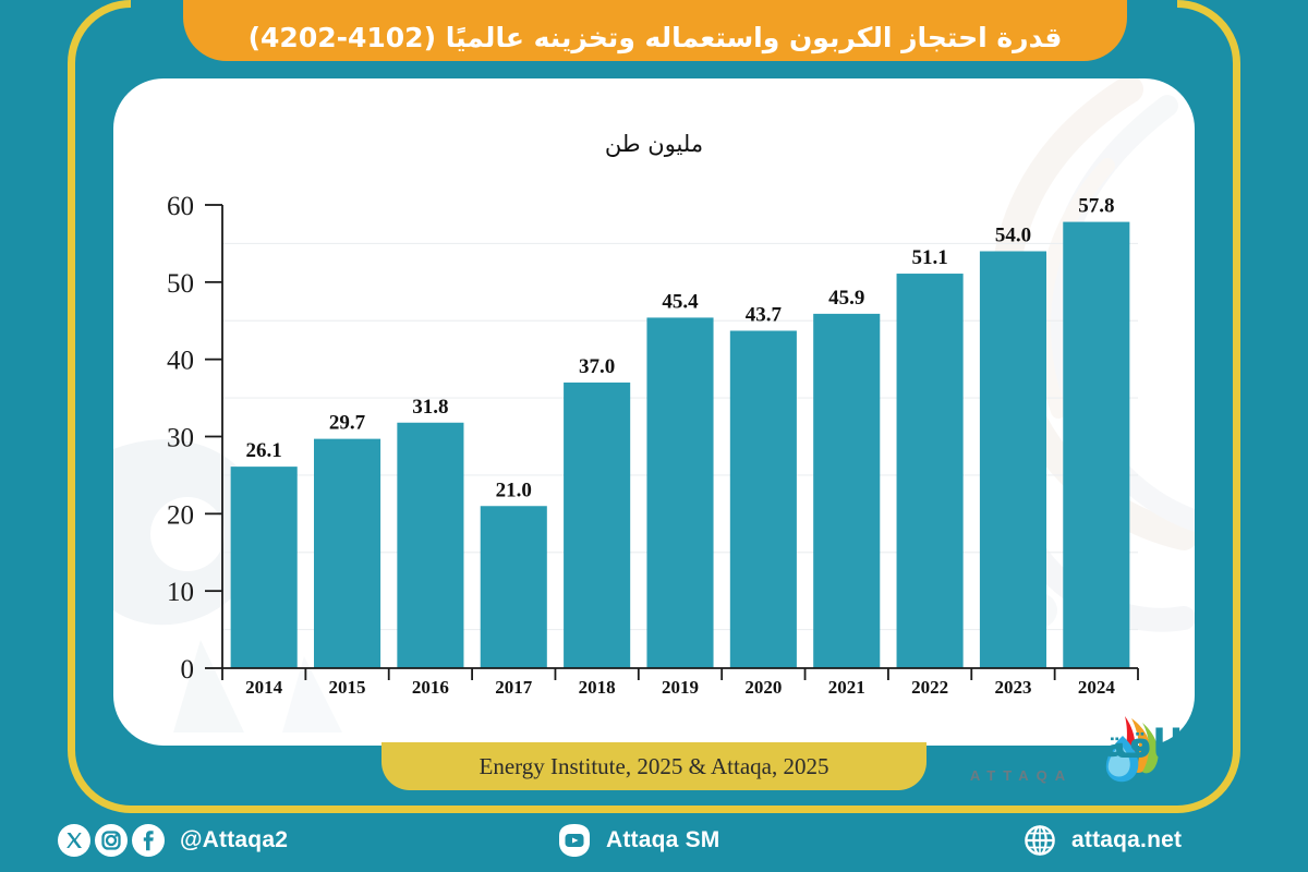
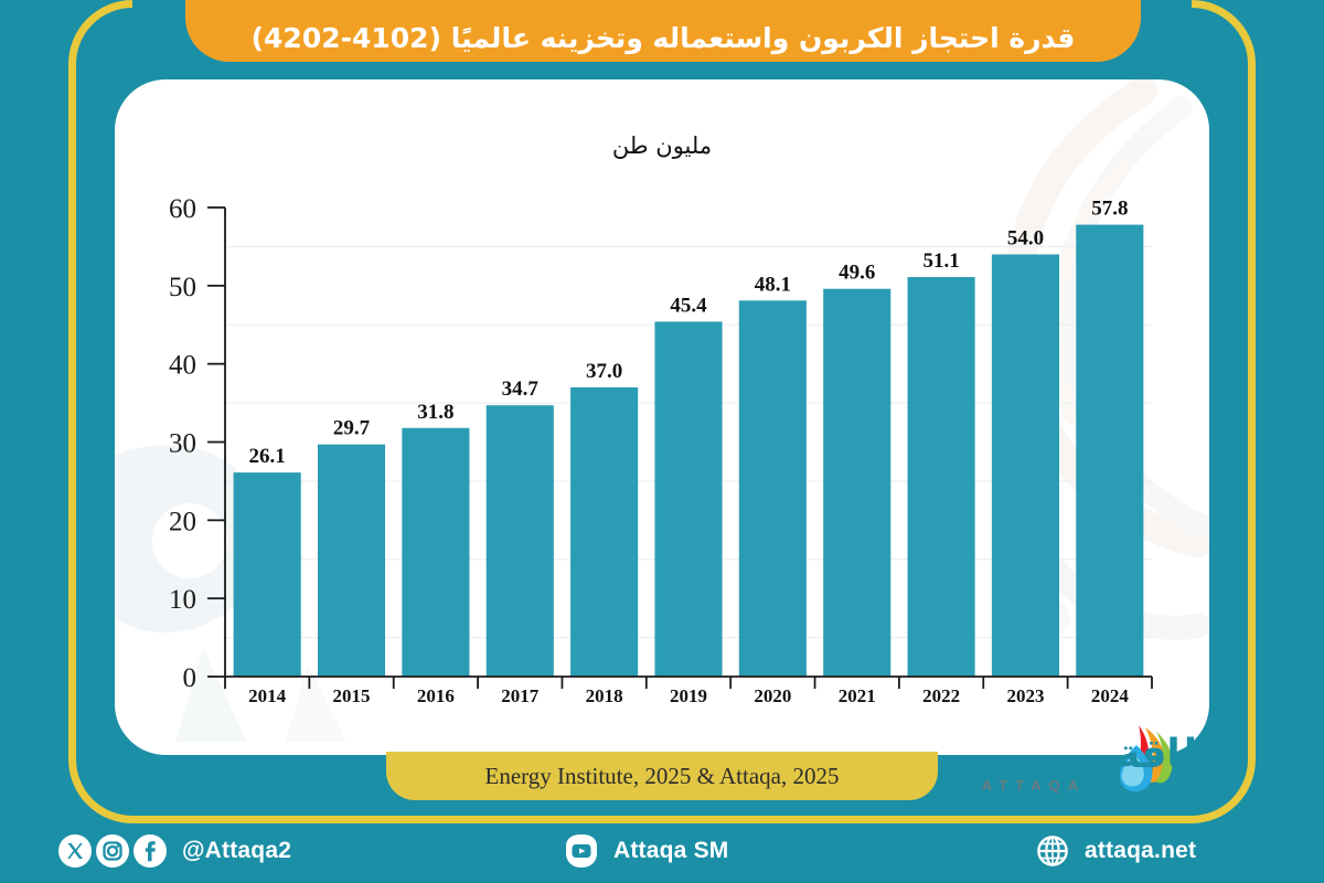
2017: 21.0 -> 34.7
2020: 43.7 -> 48.1
2021: 45.9 -> 49.6
